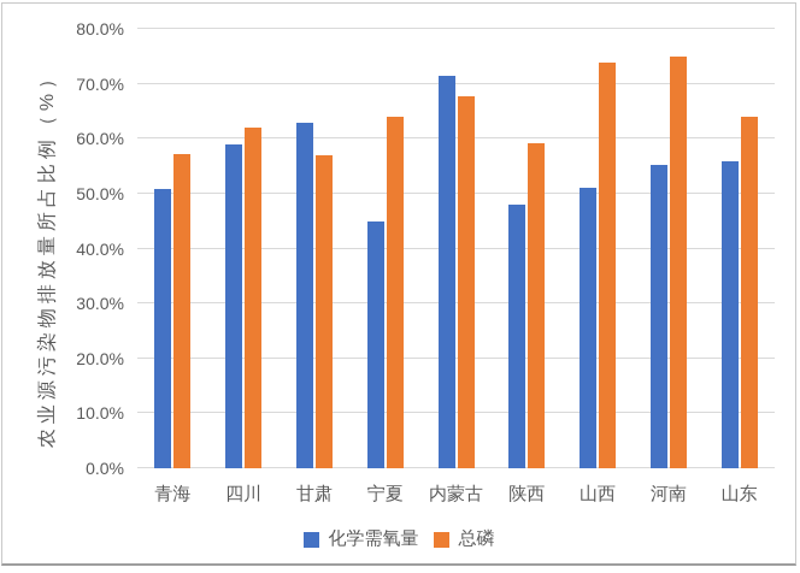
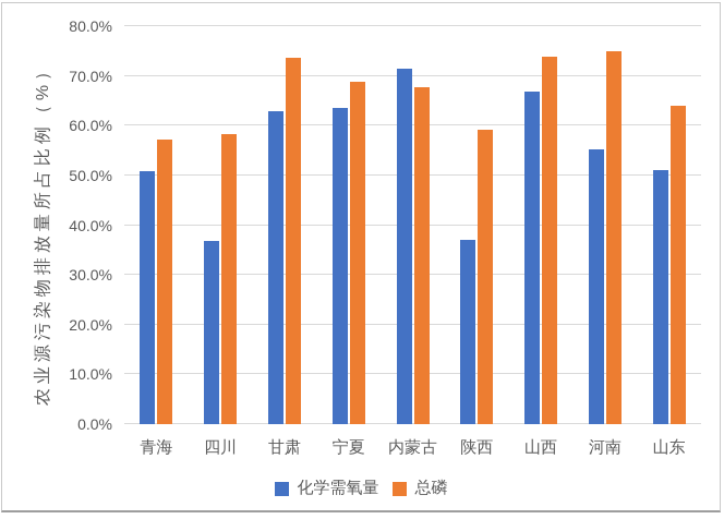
化学需氧量/四川: 59% -> 37%
总磷/四川: 62% -> 58%
总磷/甘肃: 57% -> 74%
化学需氧量/宁夏: 45% -> 64%
总磷/宁夏: 64% -> 69%
化学需氧量/陕西: 48% -> 37%
化学需氧量/山西: 51% -> 67%
化学需氧量/山东: 56% -> 51%
